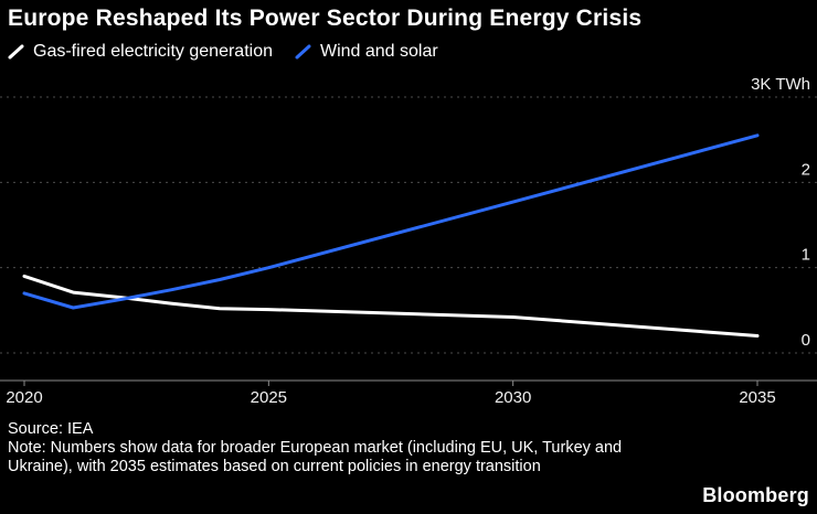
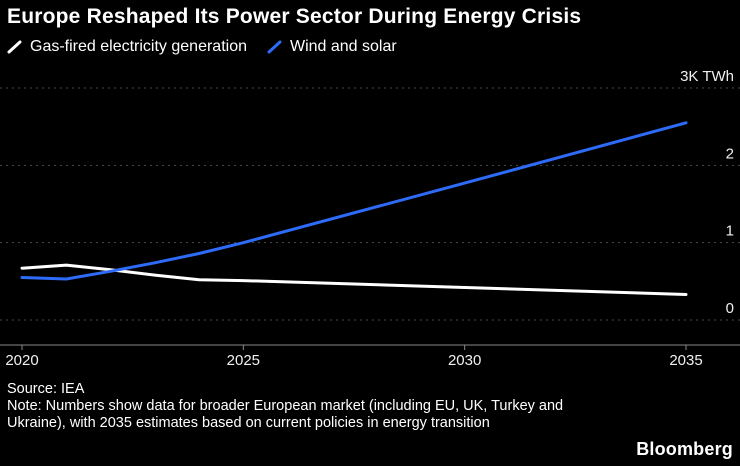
Gas-fired electricity generation/2020: 0.9 -> 0.7
Wind and solar/2020: 0.7 -> 0.6
Gas-fired electricity generation/2035: 0.2 -> 0.3
